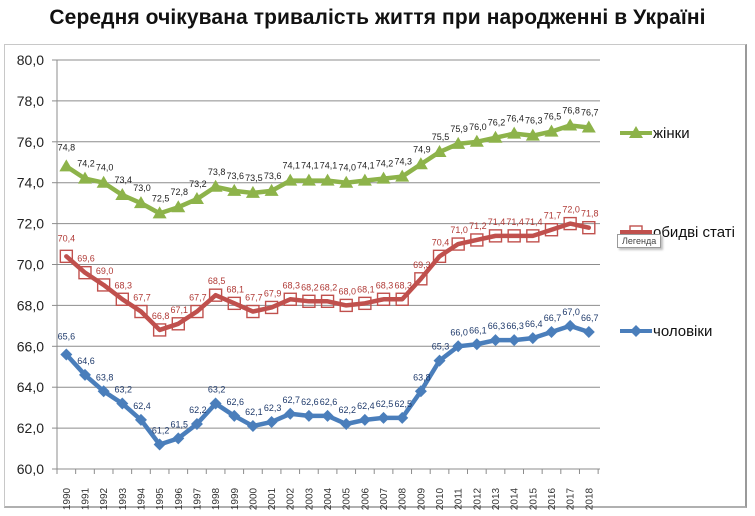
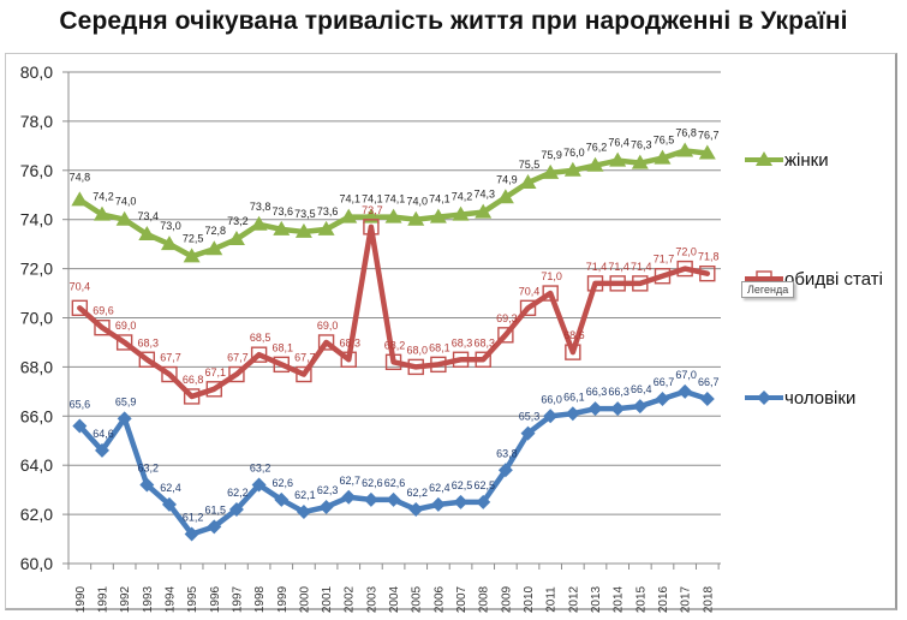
чоловіки/1992: 63,8 -> 65,9
обидві статі/2001: 67,9 -> 69,0
обидві статі/2003: 68,2 -> 73,7
обидві статі/2012: 71,2 -> 68,6
